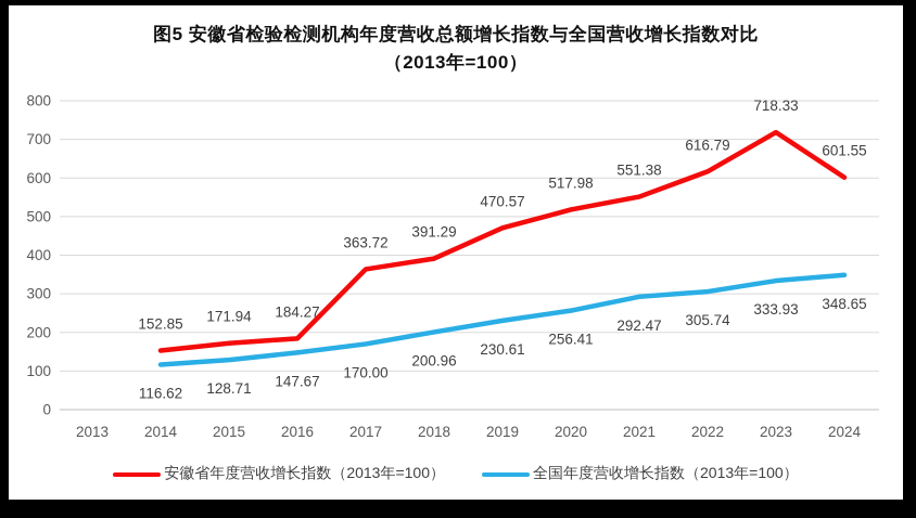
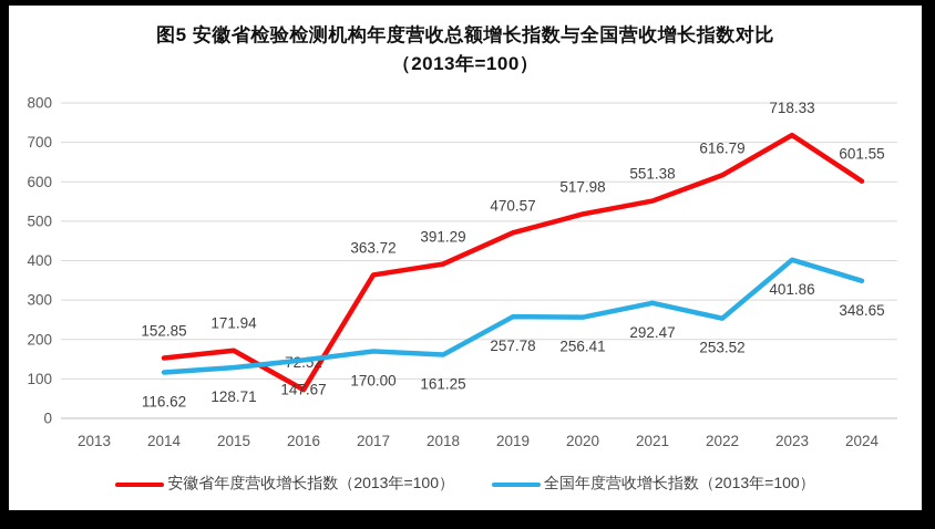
安徽省年度营收增长指数（2013年=100）/2016: 184.27 -> 72.52
全国年度营收增长指数（2013年=100）/2018: 200.96 -> 161.25
全国年度营收增长指数（2013年=100）/2019: 230.61 -> 257.78
全国年度营收增长指数（2013年=100）/2022: 305.74 -> 253.52
全国年度营收增长指数（2013年=100）/2023: 333.93 -> 401.86
